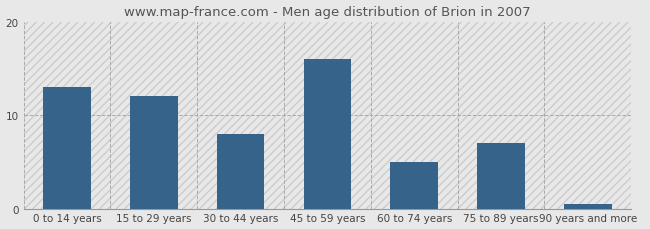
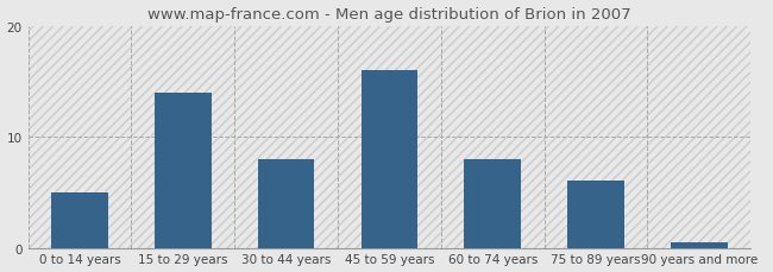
0 to 14 years: 13.0 -> 5.0
15 to 29 years: 12.0 -> 14.0
60 to 74 years: 5.0 -> 8.0
75 to 89 years: 7.0 -> 6.0
